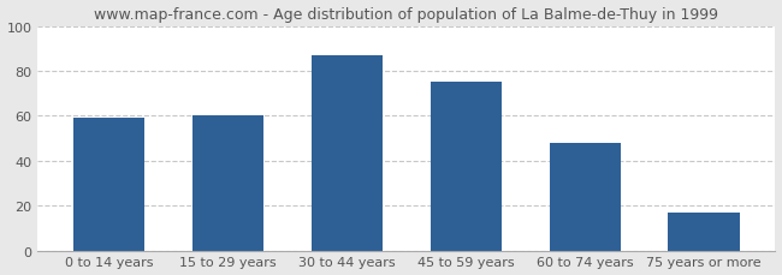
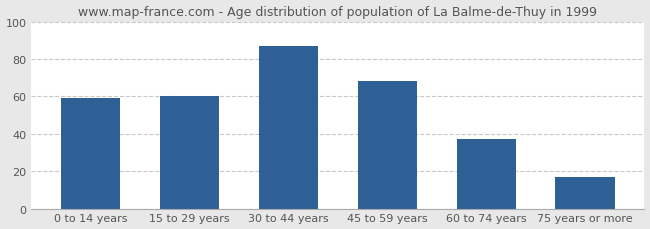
45 to 59 years: 75 -> 68
60 to 74 years: 48 -> 37
